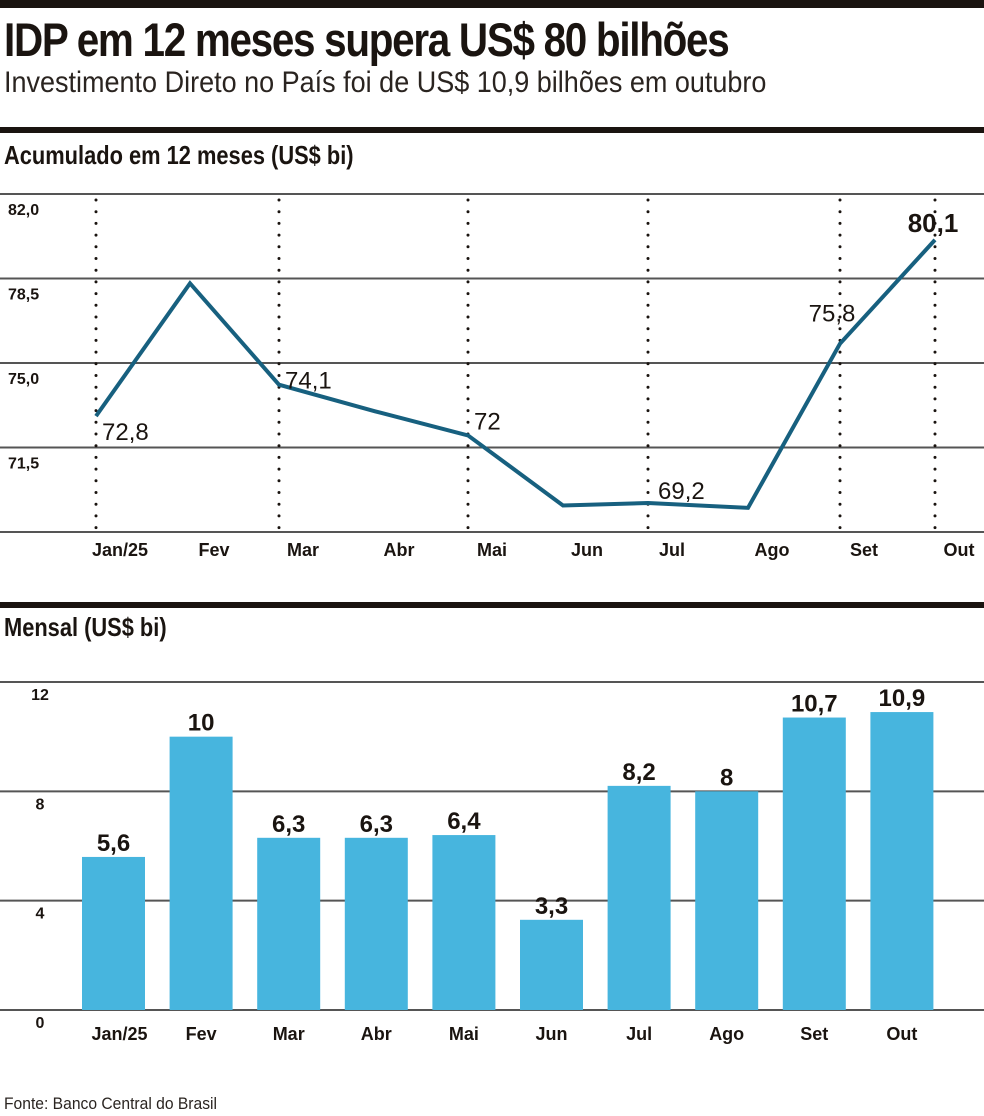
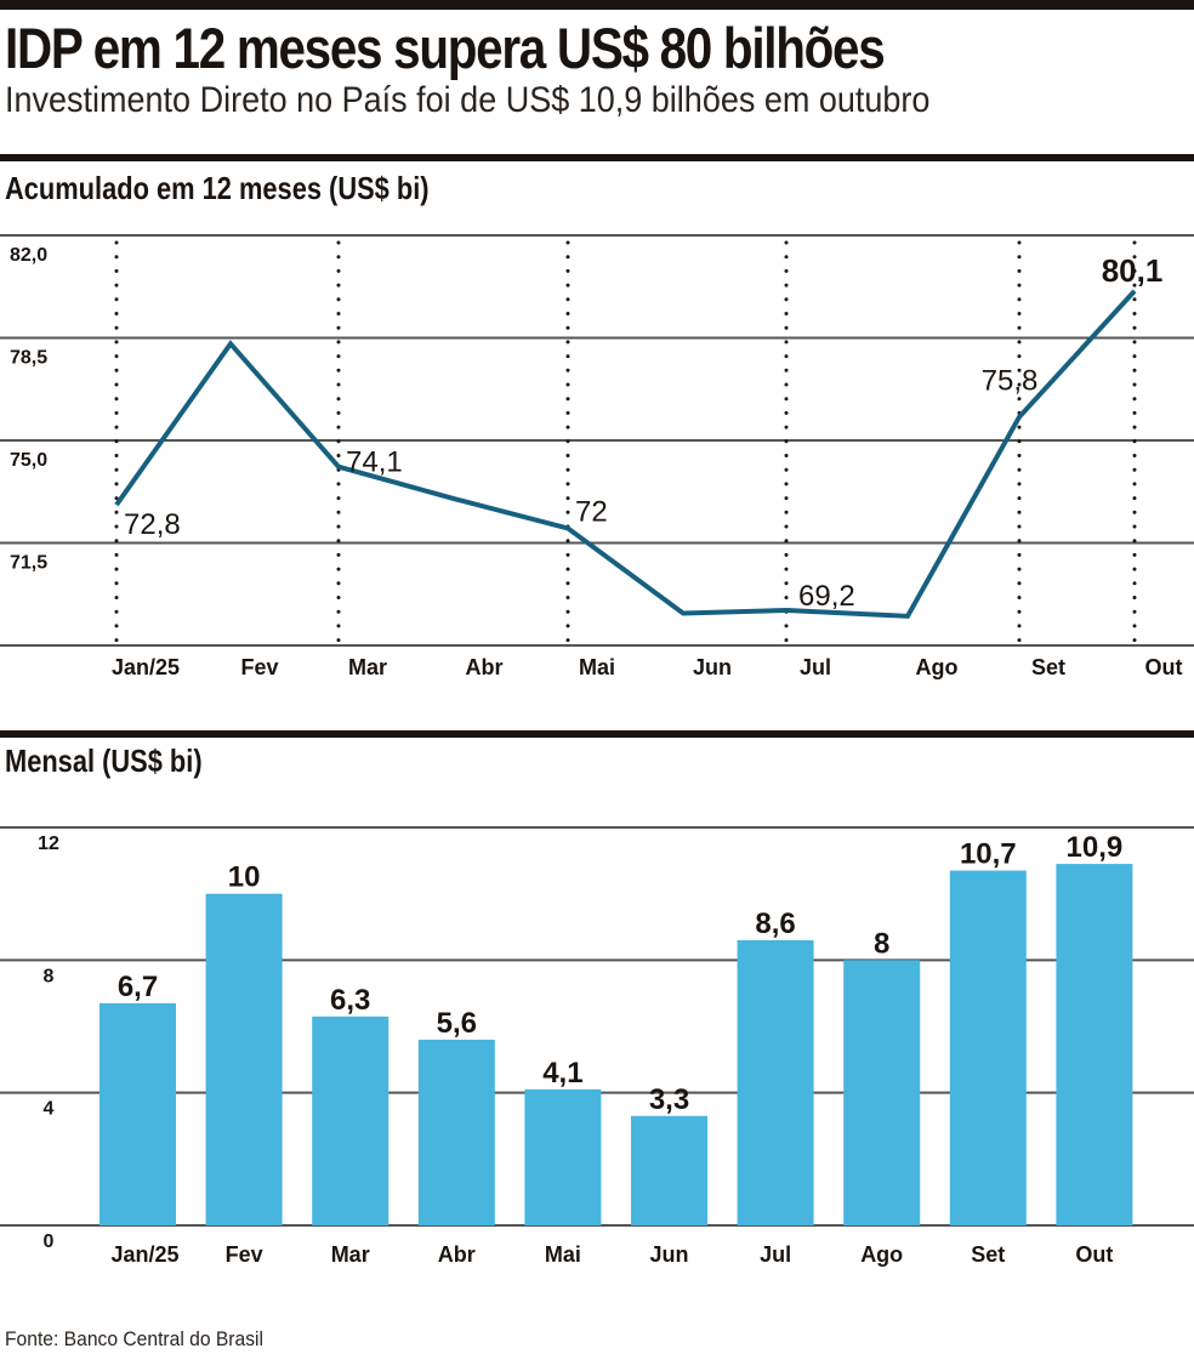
Mensal (US$ bi)/Jan/25: 5,6 -> 6,7
Mensal (US$ bi)/Abr: 6,3 -> 5,6
Mensal (US$ bi)/Mai: 6,4 -> 4,1
Mensal (US$ bi)/Jul: 8,2 -> 8,6
